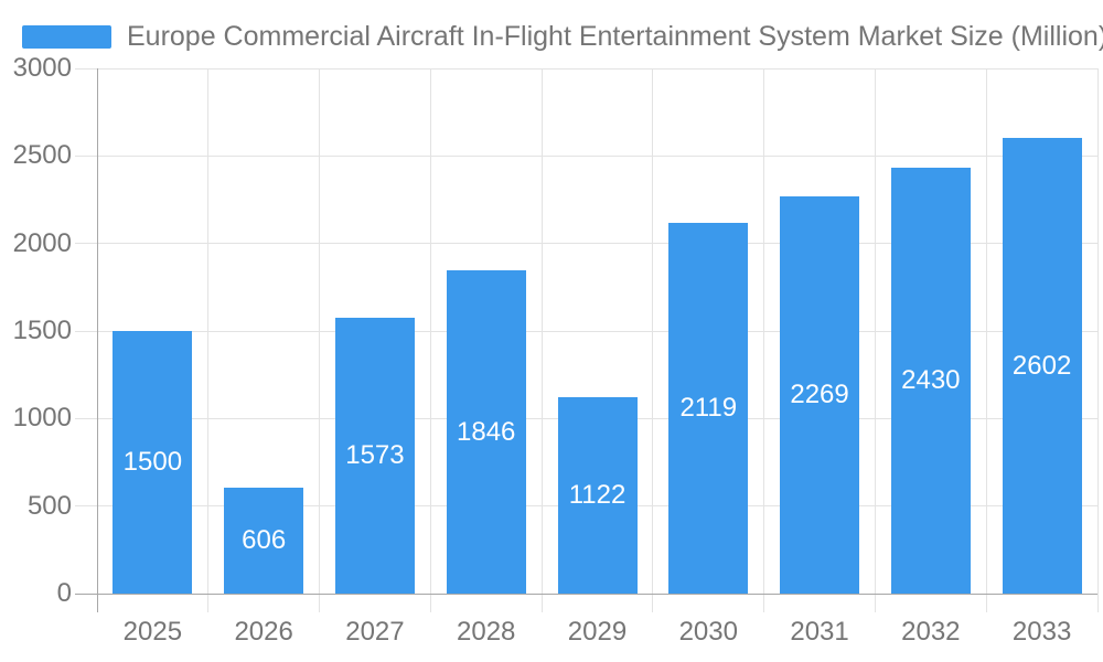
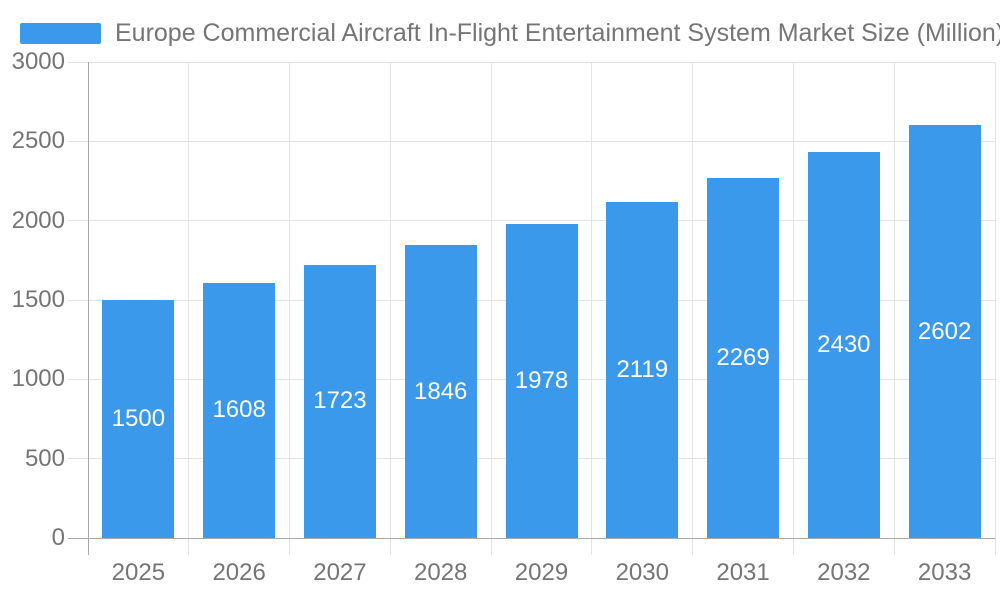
2026: 606 -> 1608
2027: 1573 -> 1723
2029: 1122 -> 1978
